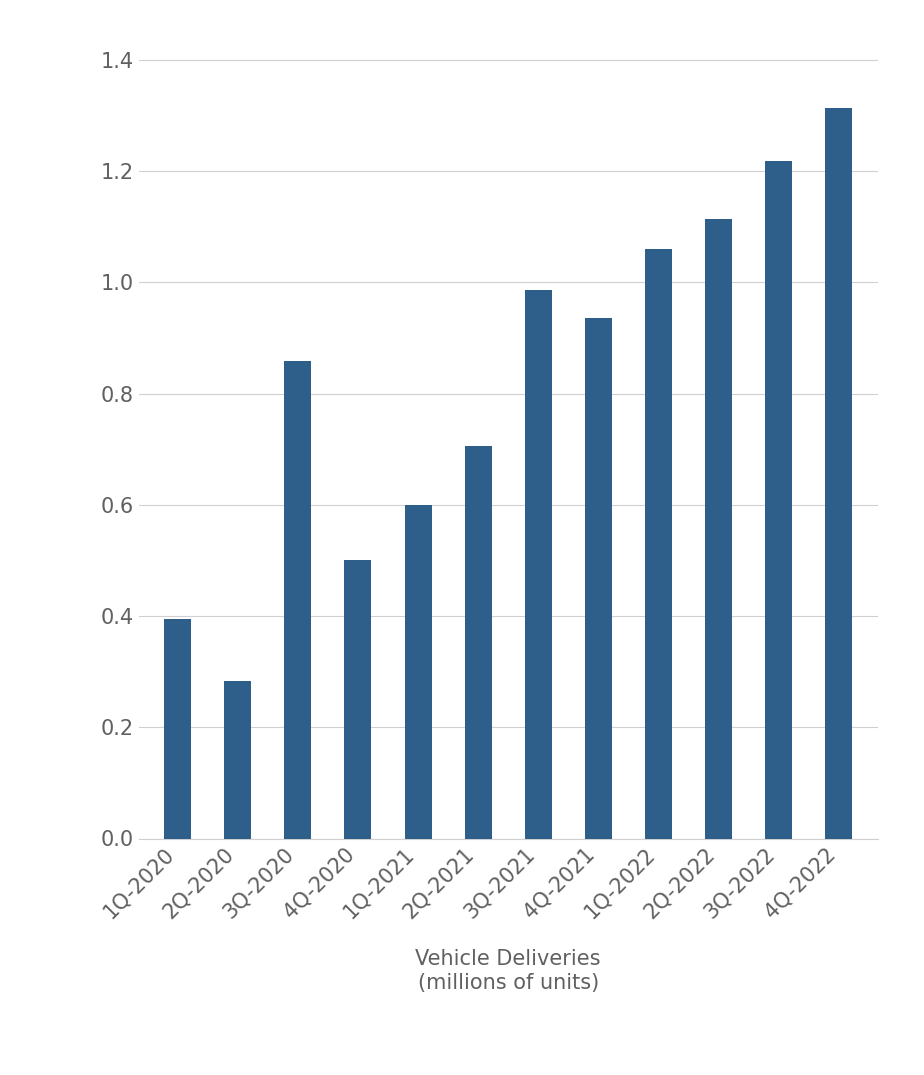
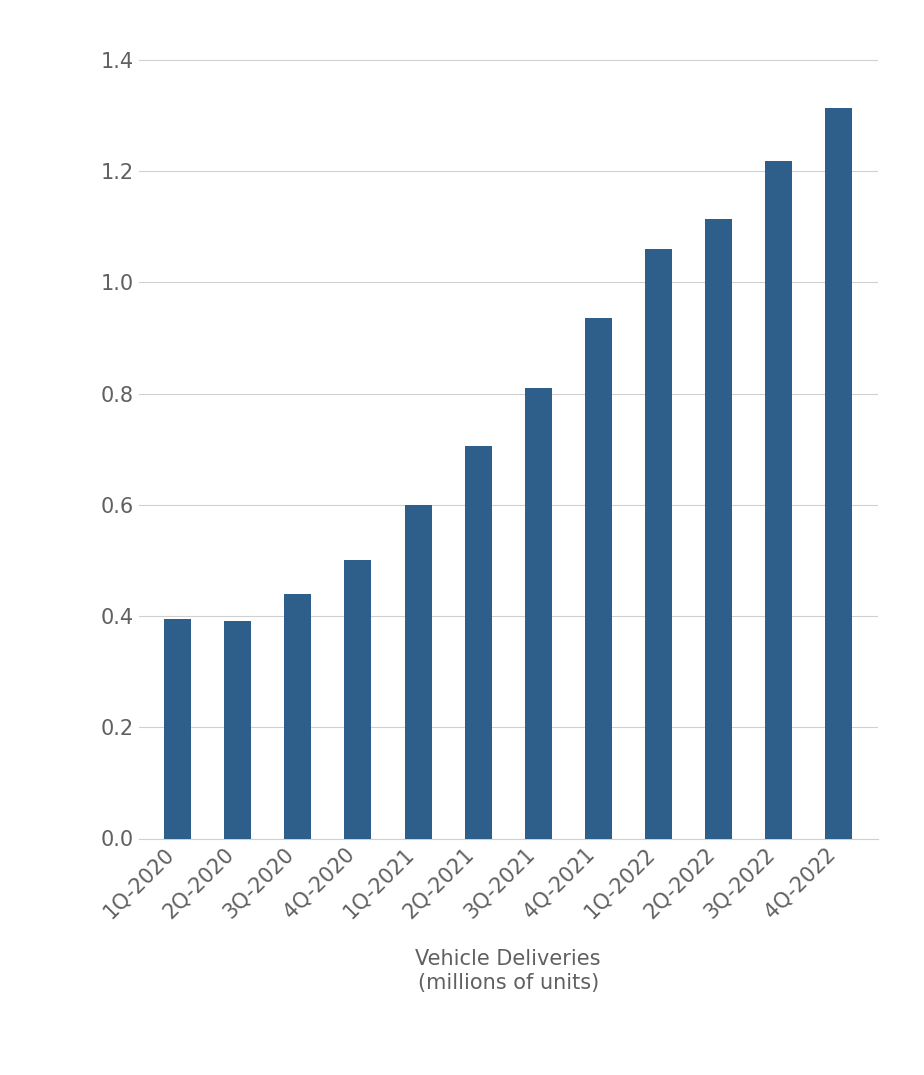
2Q-2020: 0.284 -> 0.391
3Q-2020: 0.858 -> 0.439
3Q-2021: 0.986 -> 0.811
